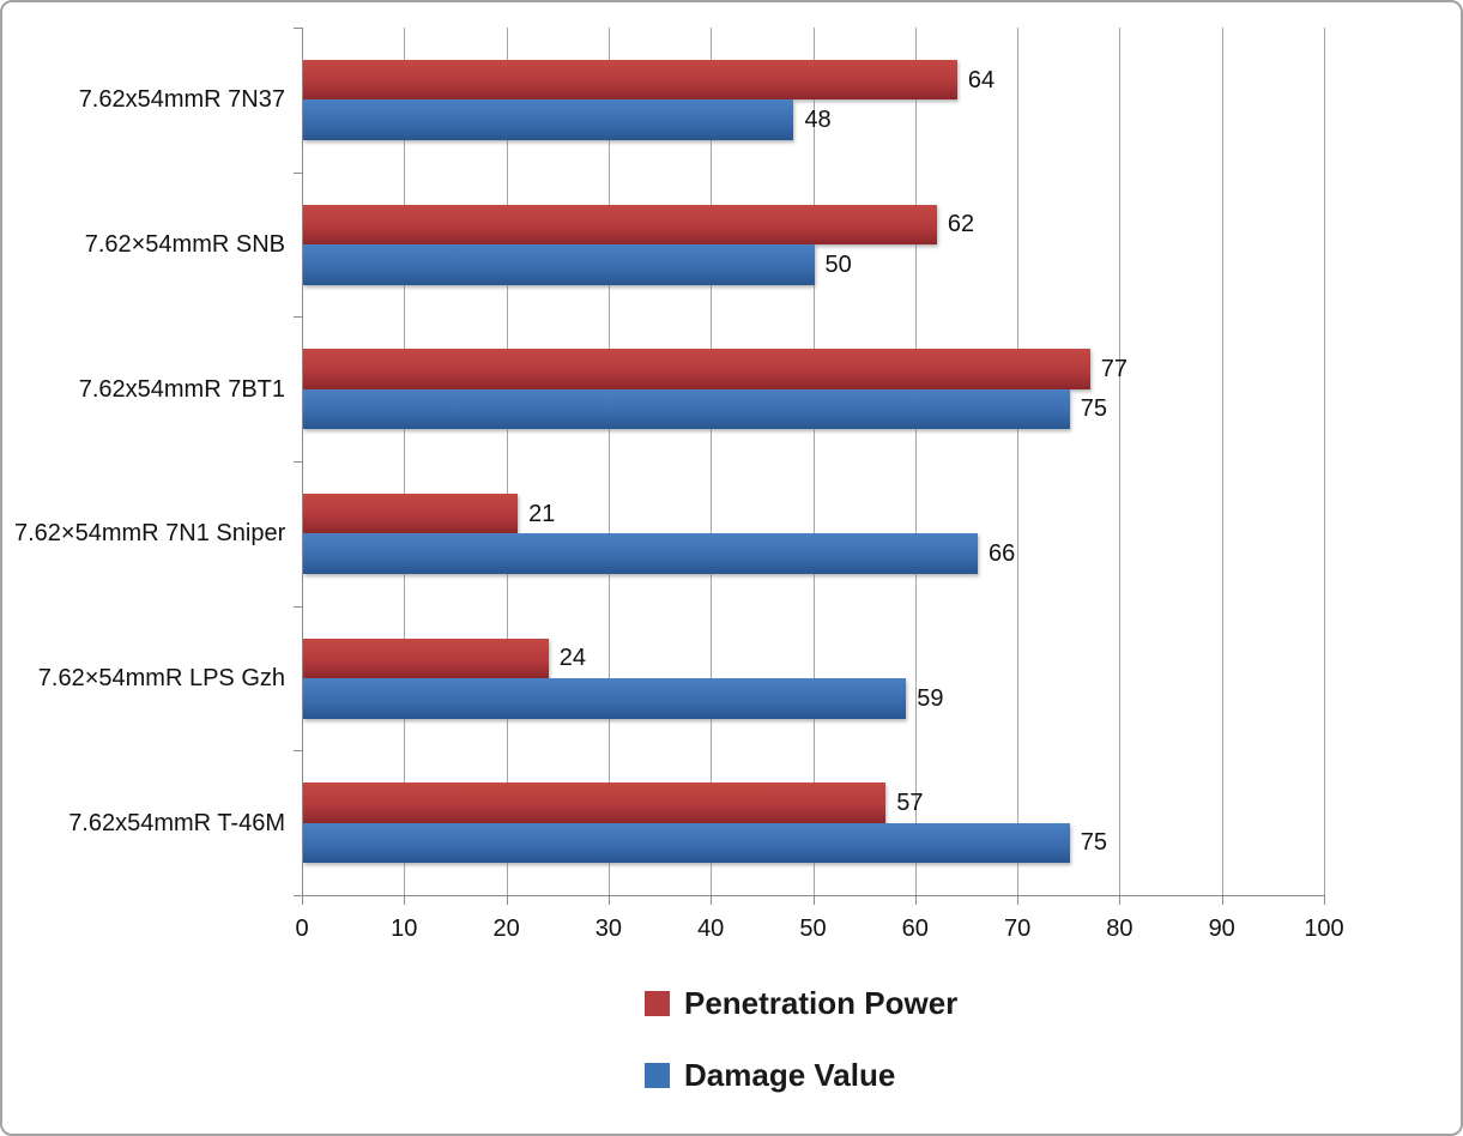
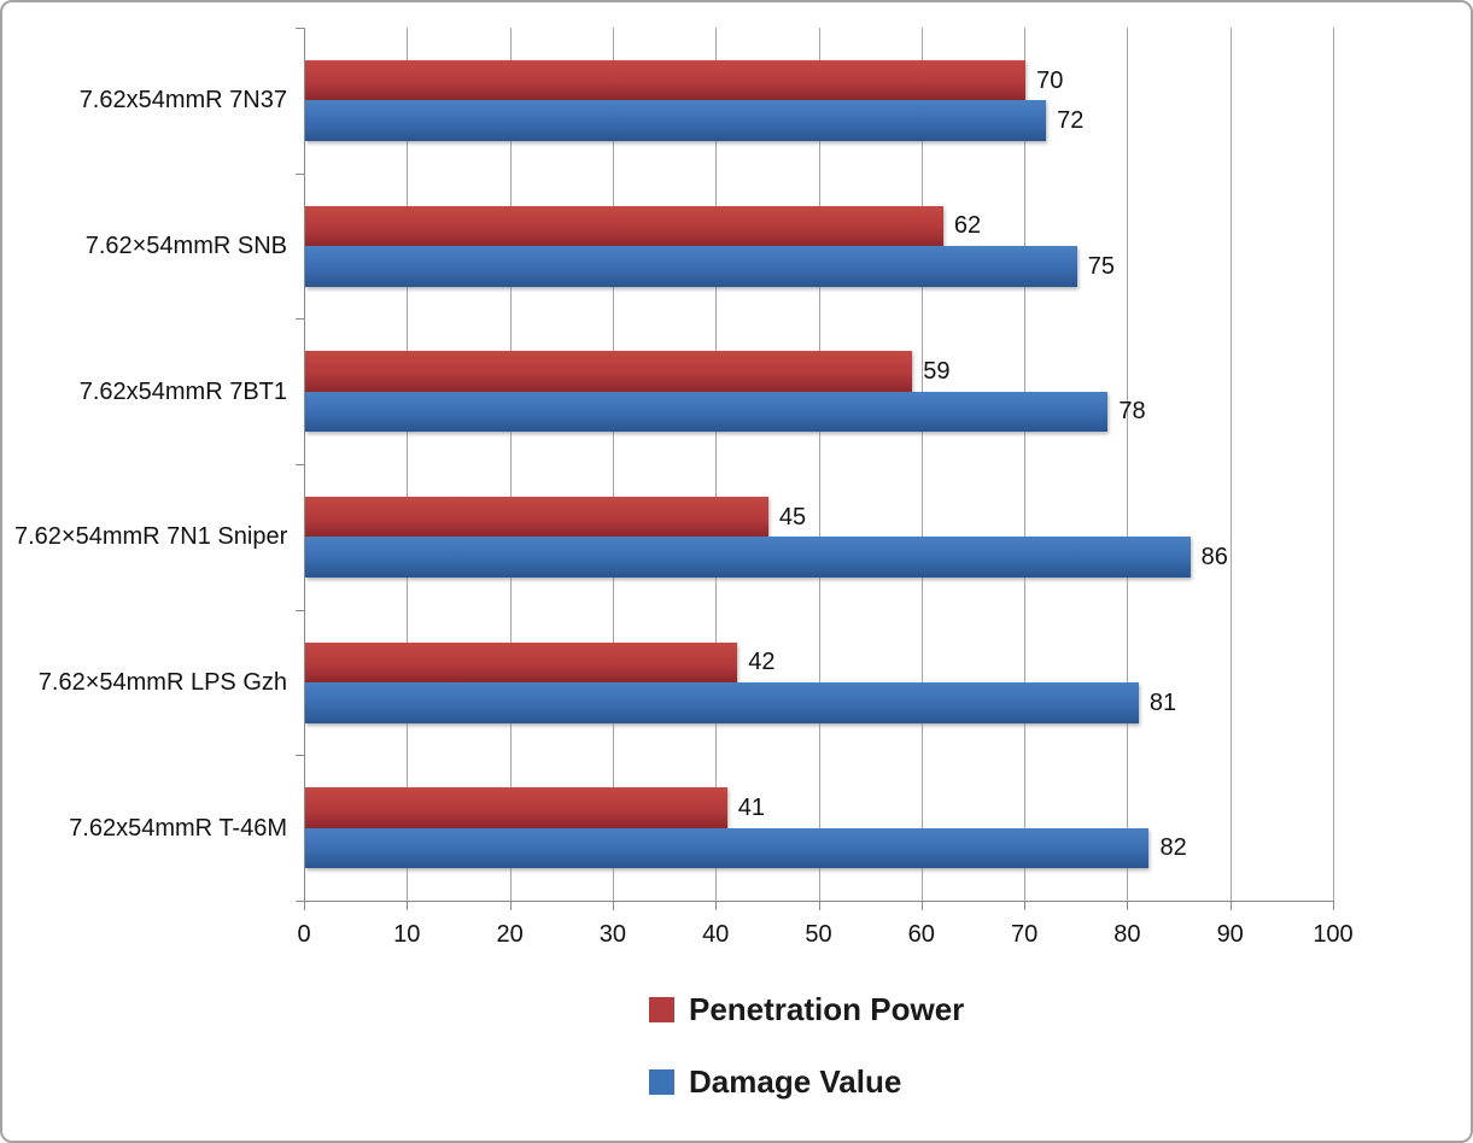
Penetration Power/7.62x54mmR 7N37: 64 -> 70
Damage Value/7.62x54mmR 7N37: 48 -> 72
Damage Value/7.62×54mmR SNB: 50 -> 75
Penetration Power/7.62x54mmR 7BT1: 77 -> 59
Damage Value/7.62x54mmR 7BT1: 75 -> 78
Penetration Power/7.62×54mmR 7N1 Sniper: 21 -> 45
Damage Value/7.62×54mmR 7N1 Sniper: 66 -> 86
Penetration Power/7.62×54mmR LPS Gzh: 24 -> 42
Damage Value/7.62×54mmR LPS Gzh: 59 -> 81
Penetration Power/7.62x54mmR T-46M: 57 -> 41
Damage Value/7.62x54mmR T-46M: 75 -> 82
